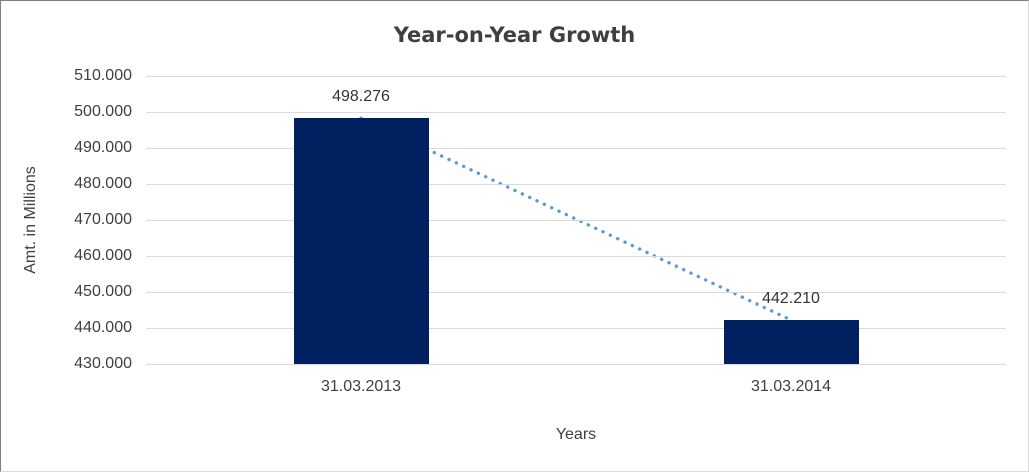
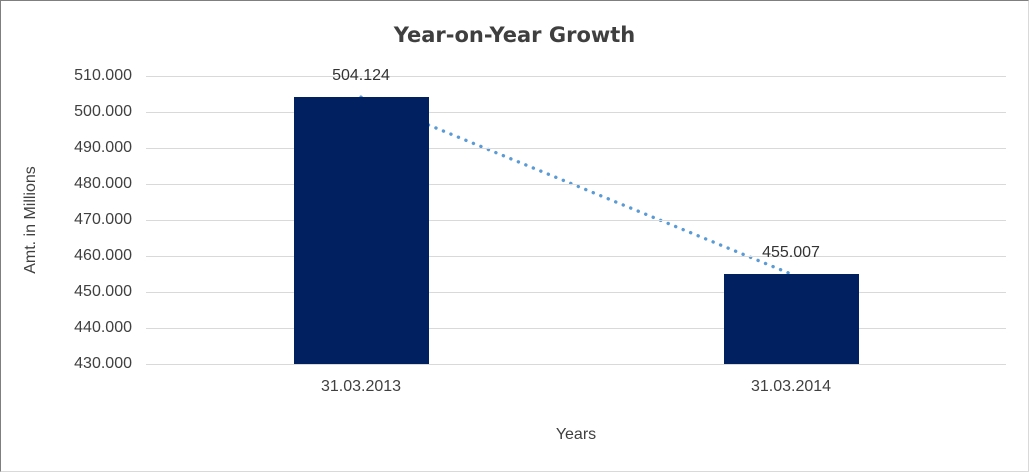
31.03.2013: 498.276 -> 504.124
31.03.2014: 442.210 -> 455.007
